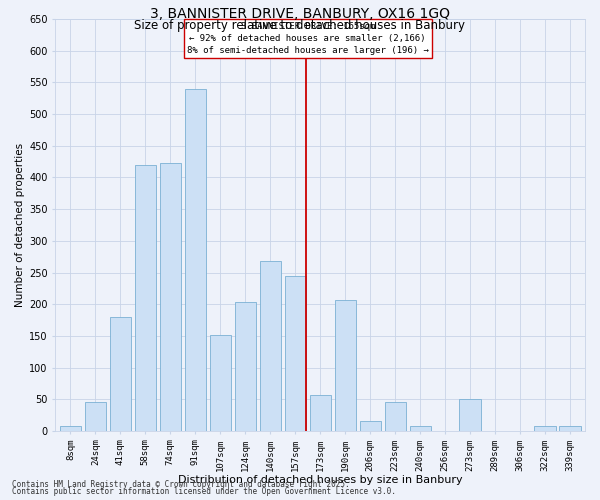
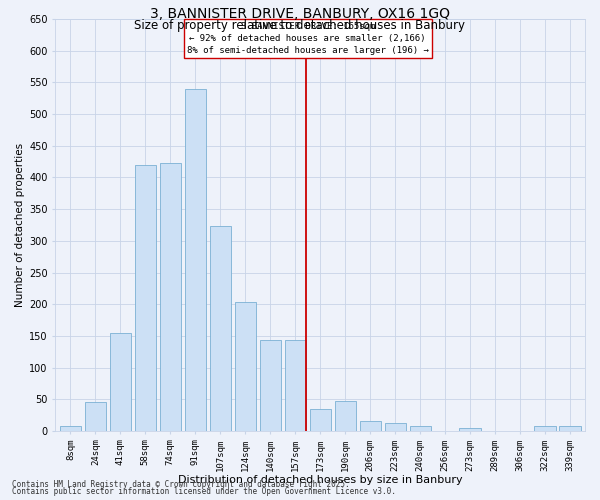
41sqm: 180 -> 155
107sqm: 152 -> 323
140sqm: 268 -> 143
157sqm: 244 -> 143
173sqm: 56 -> 35
190sqm: 206 -> 48
223sqm: 46 -> 13
273sqm: 50 -> 5
